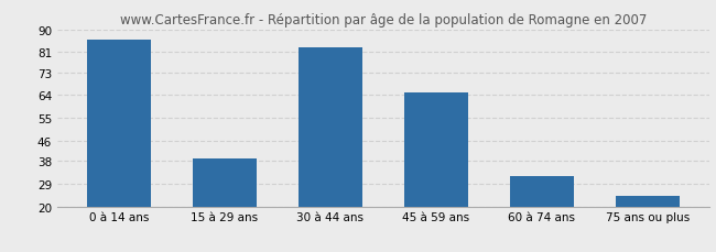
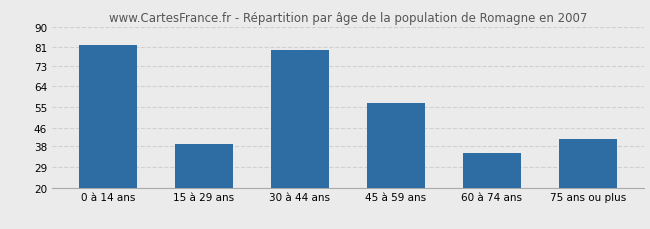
0 à 14 ans: 86 -> 82
30 à 44 ans: 83 -> 80
45 à 59 ans: 65 -> 57
60 à 74 ans: 32 -> 35
75 ans ou plus: 24 -> 41
